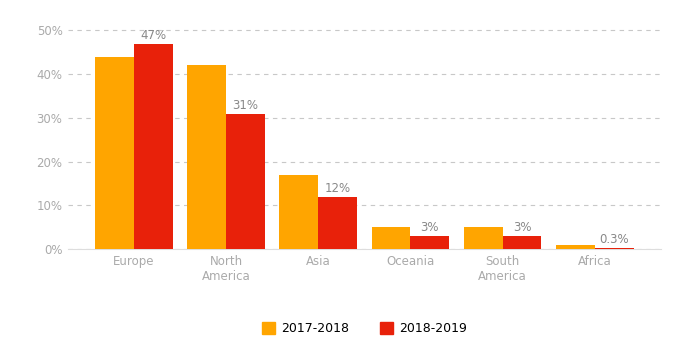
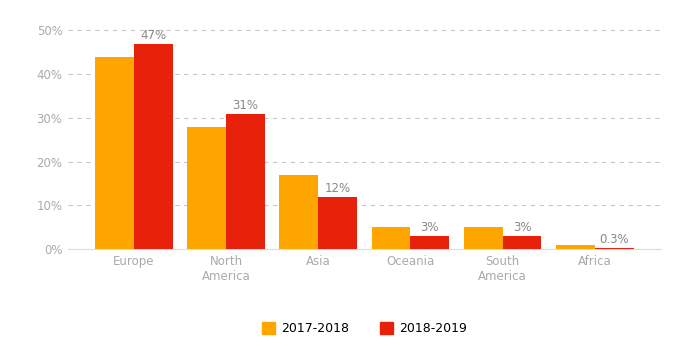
2017-2018/North America: 42% -> 28%
